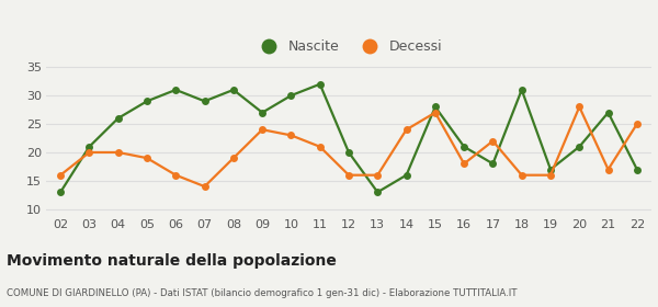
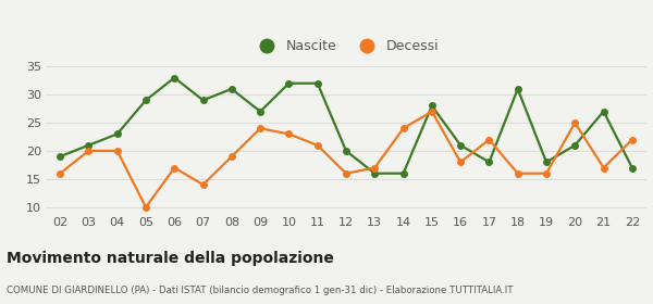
Nascite/02: 13 -> 19
Nascite/04: 26 -> 23
Decessi/05: 19 -> 10
Nascite/06: 31 -> 33
Decessi/06: 16 -> 17
Nascite/10: 30 -> 32
Nascite/13: 13 -> 16
Decessi/13: 16 -> 17
Nascite/19: 17 -> 18
Decessi/20: 28 -> 25
Decessi/22: 25 -> 22
